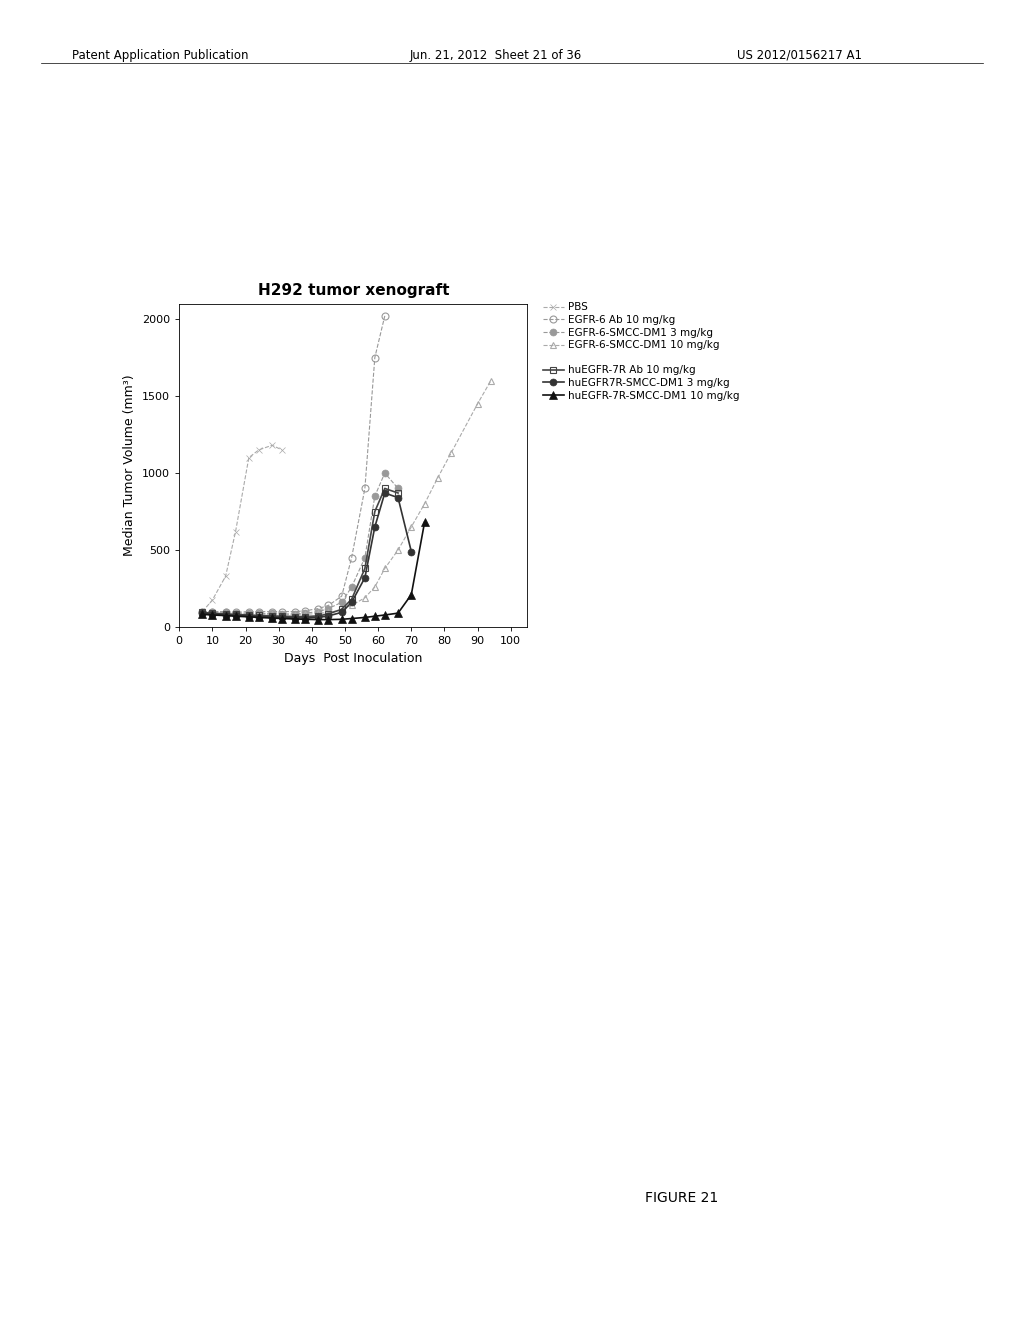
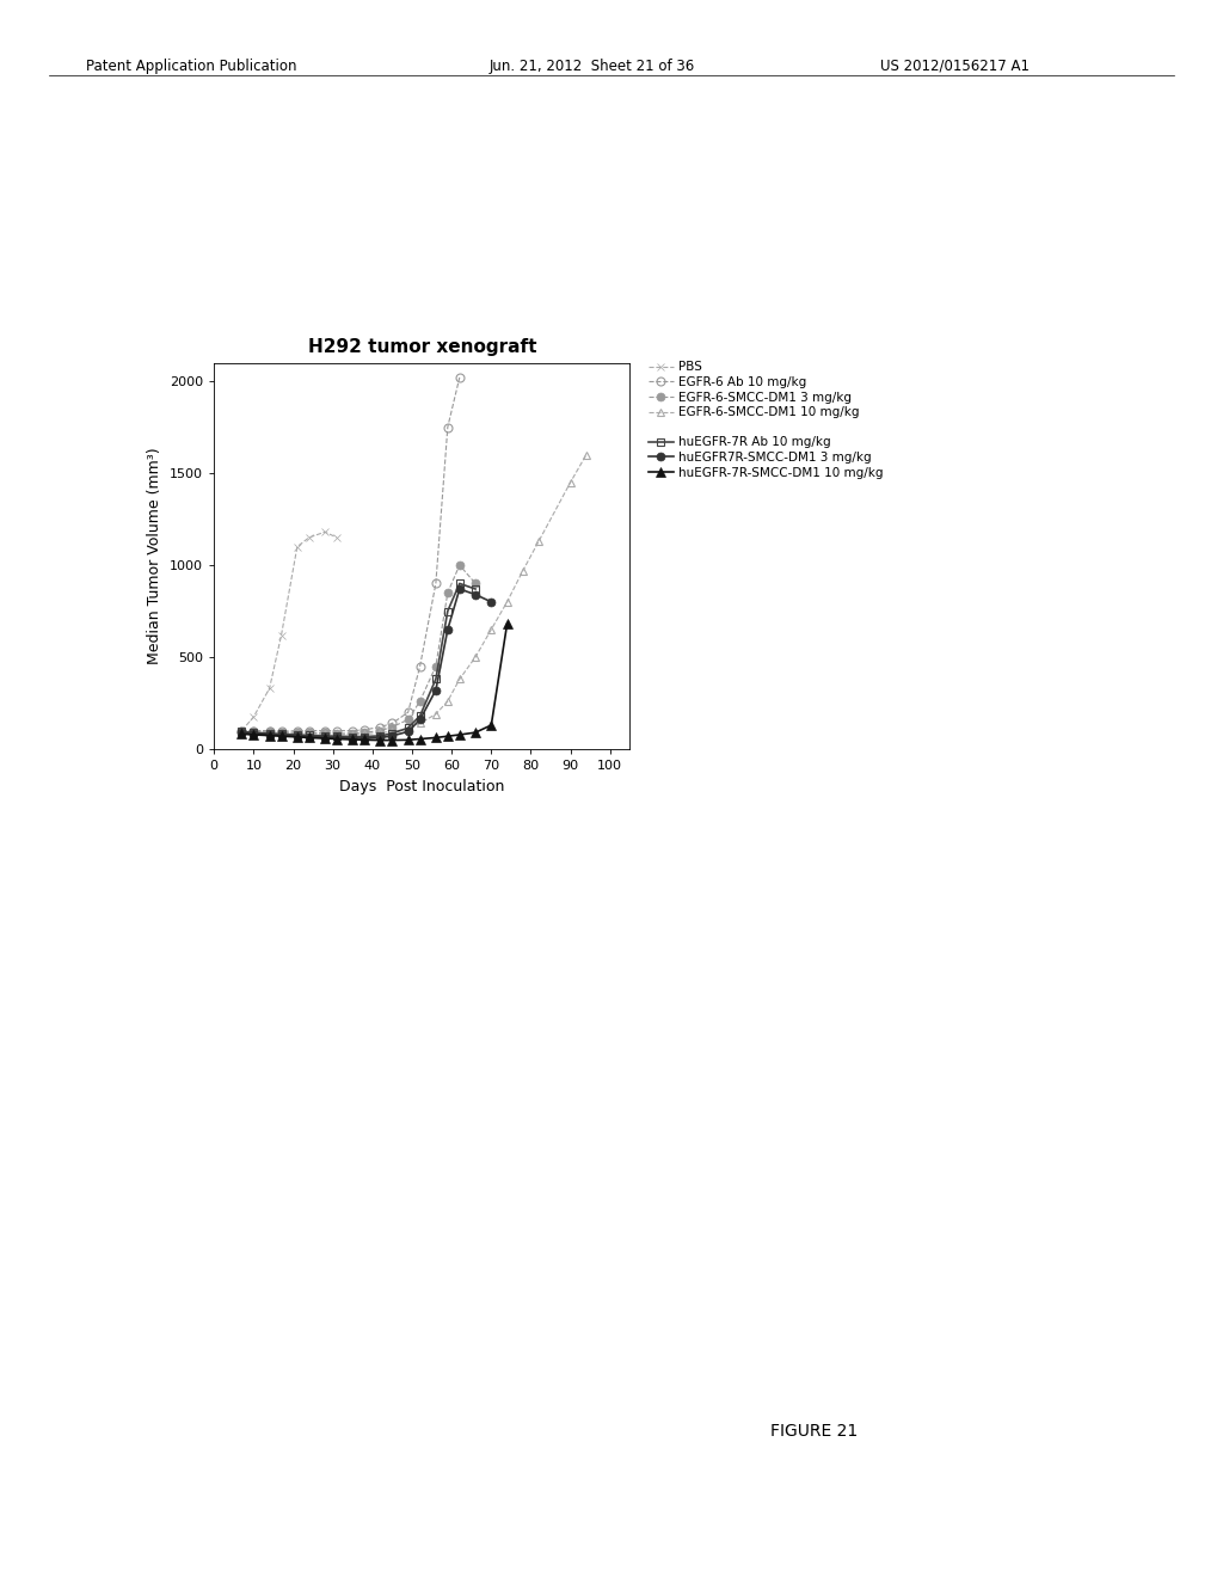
huEGFR7R-SMCC-DM1 3 mg/kg/70: 490 -> 800
huEGFR-7R-SMCC-DM1 10 mg/kg/70: 210 -> 130
